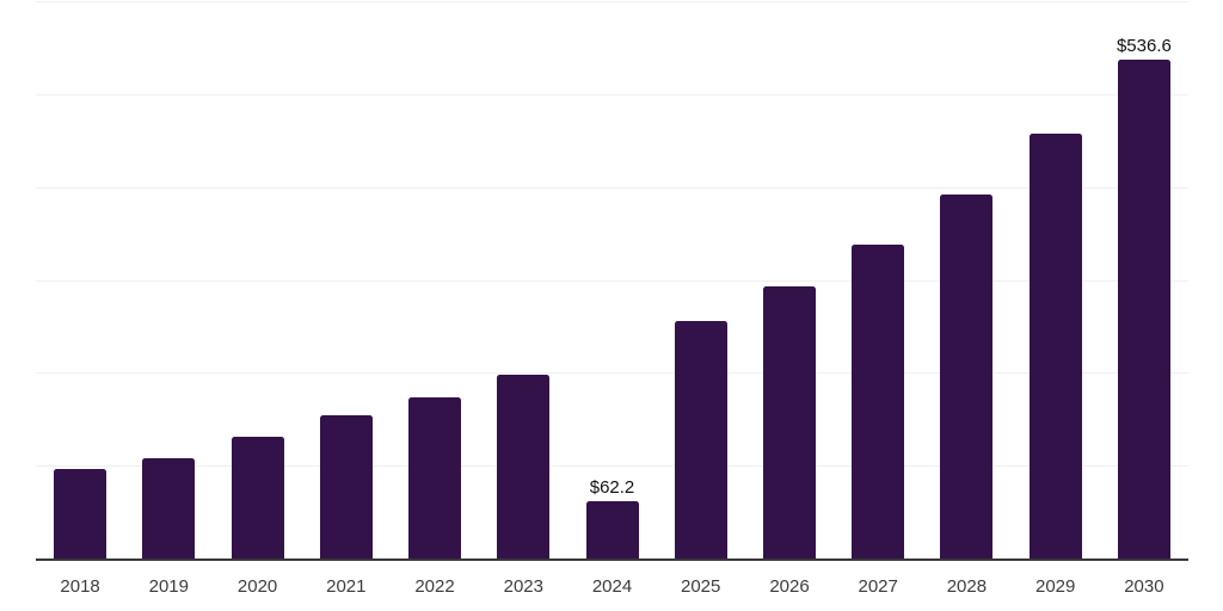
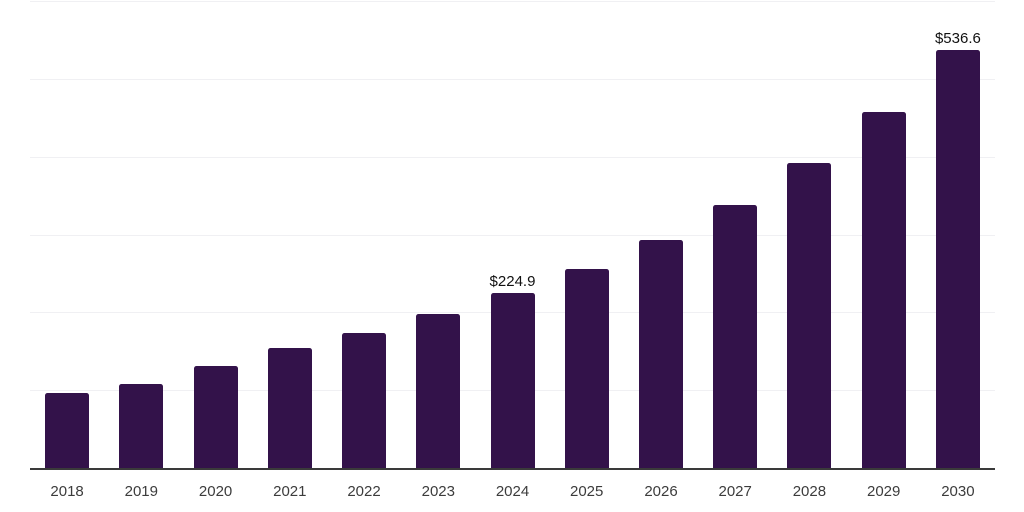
2024: $62.2 -> $224.9
